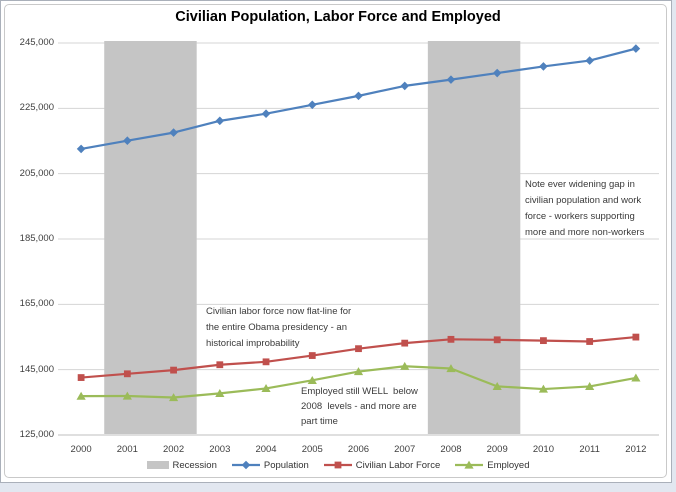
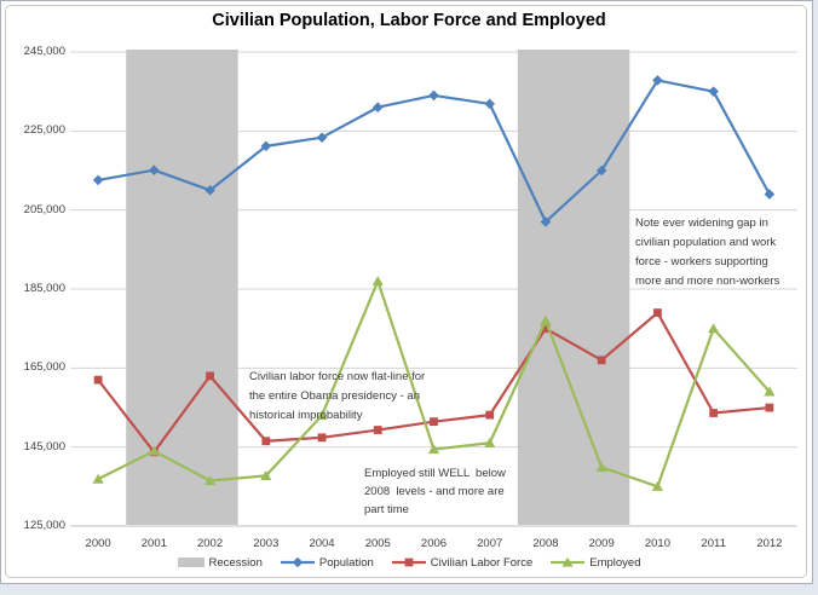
Civilian Labor Force/2000: 143000 -> 162000
Employed/2001: 137000 -> 144000
Population/2002: 218000 -> 210000
Civilian Labor Force/2002: 145000 -> 163000
Employed/2004: 139000 -> 153000
Population/2005: 226000 -> 231000
Employed/2005: 142000 -> 187000
Population/2006: 229000 -> 234000
Population/2008: 234000 -> 202000
Civilian Labor Force/2008: 154000 -> 175000
Employed/2008: 145000 -> 177000
Population/2009: 236000 -> 215000
Civilian Labor Force/2009: 154000 -> 167000
Civilian Labor Force/2010: 154000 -> 179000
Employed/2010: 139000 -> 135000
Population/2011: 240000 -> 235000
Employed/2011: 140000 -> 175000
Population/2012: 243000 -> 209000
Employed/2012: 142000 -> 159000
